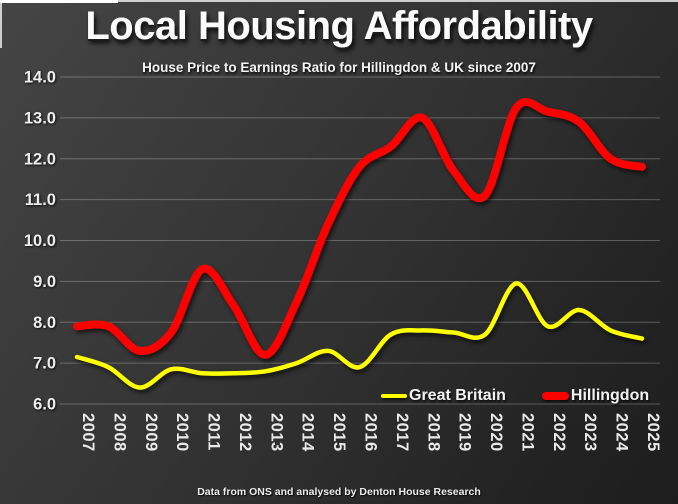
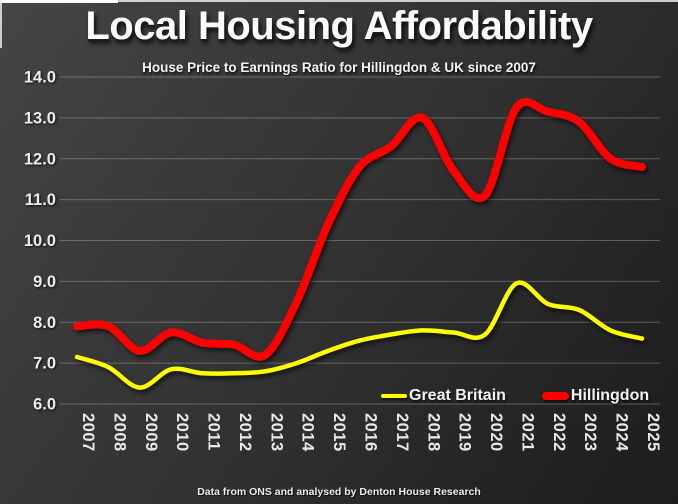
Hillingdon/2011: 9.3 -> 7.5
Hillingdon/2012: 8.4 -> 7.5
Great Britain/2016: 6.9 -> 7.5
Great Britain/2022: 7.9 -> 8.4
